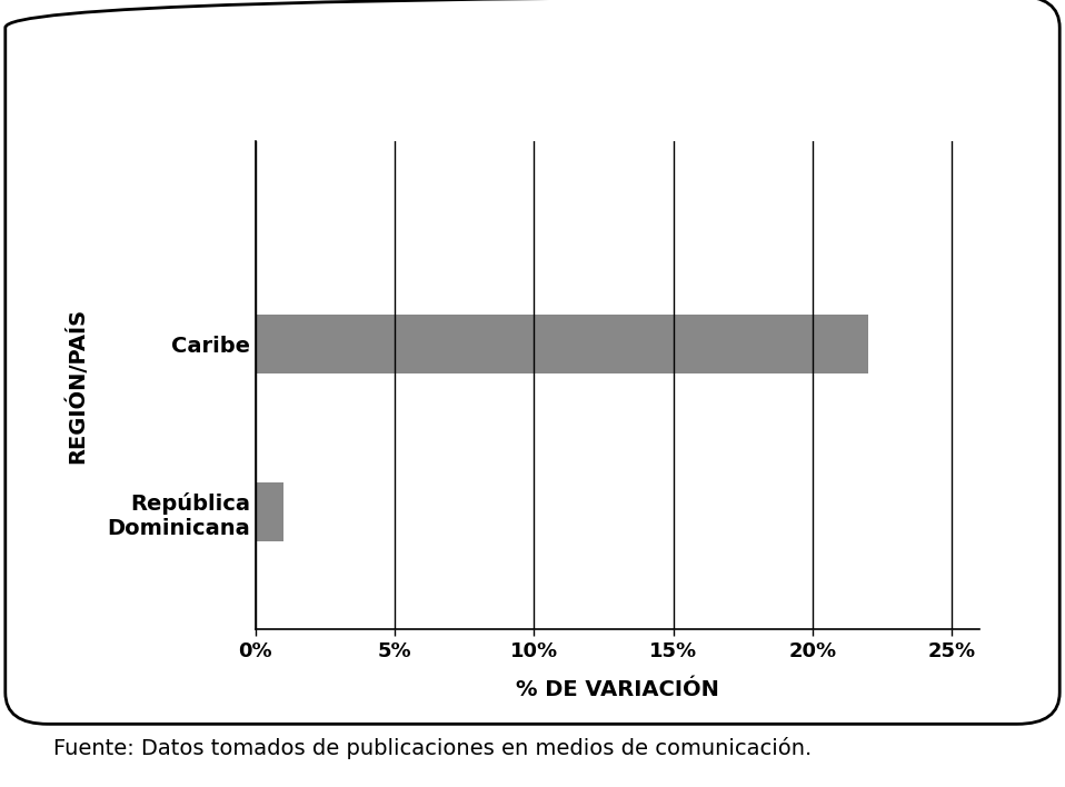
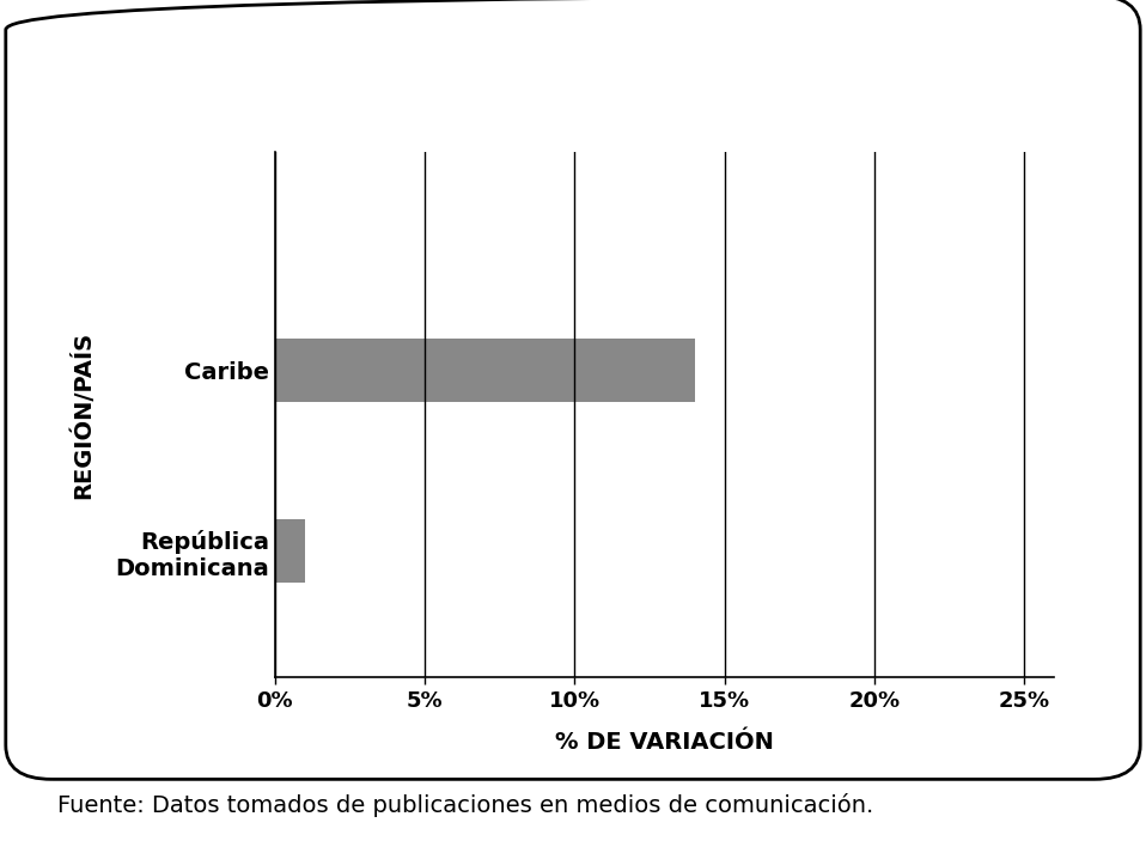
Caribe: 22% -> 14%
